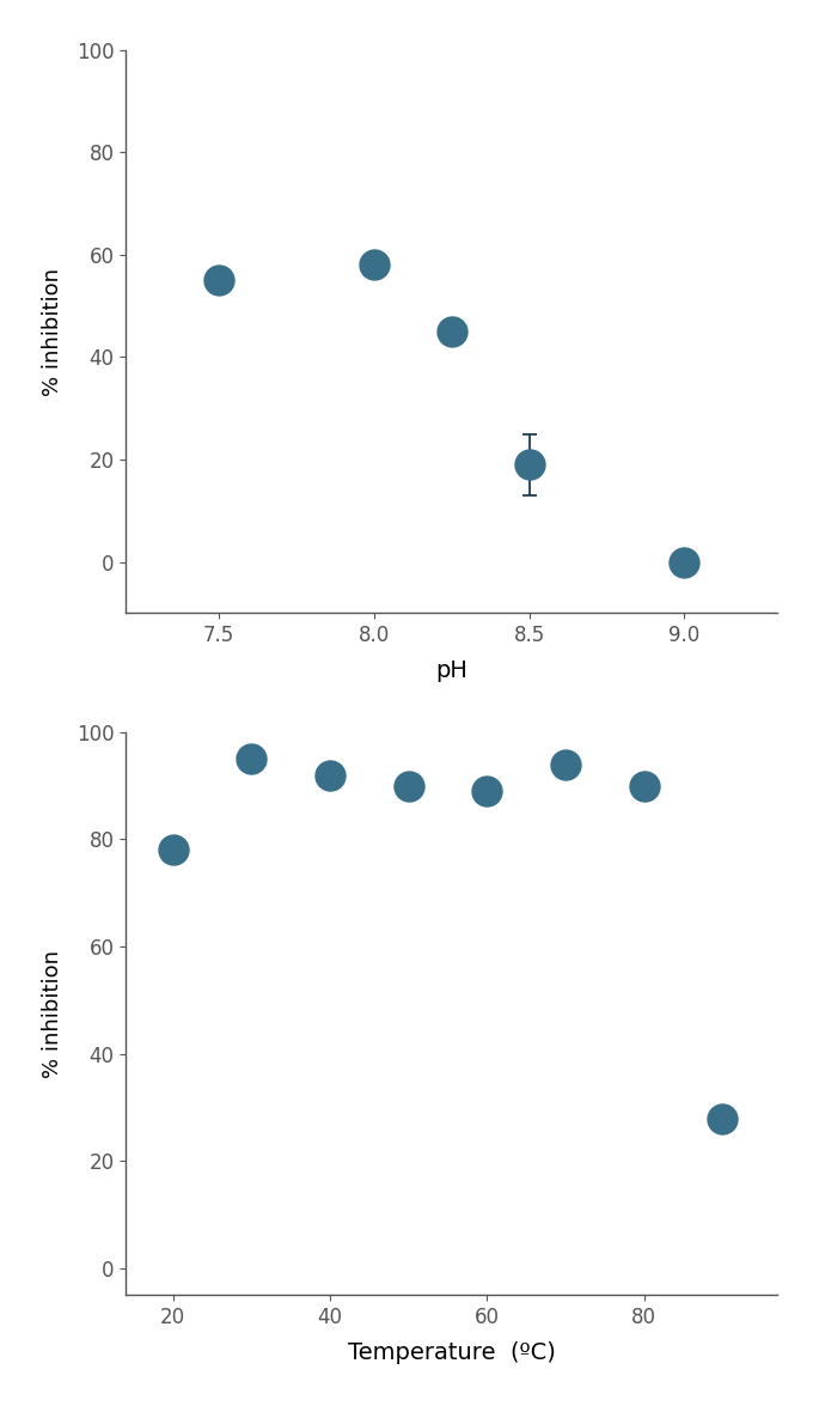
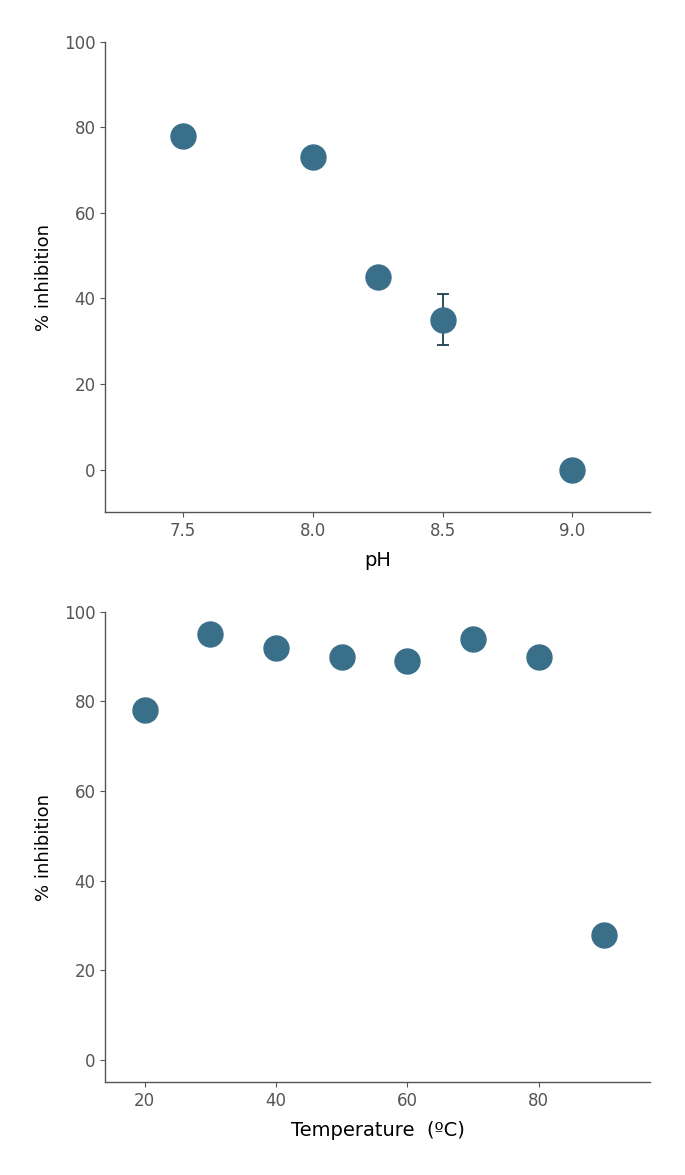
7.5: 55 -> 78
8.0: 58 -> 73
8.5: 19 -> 35
